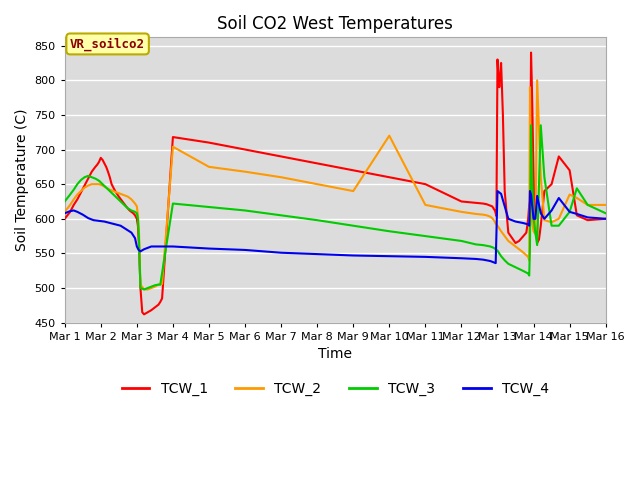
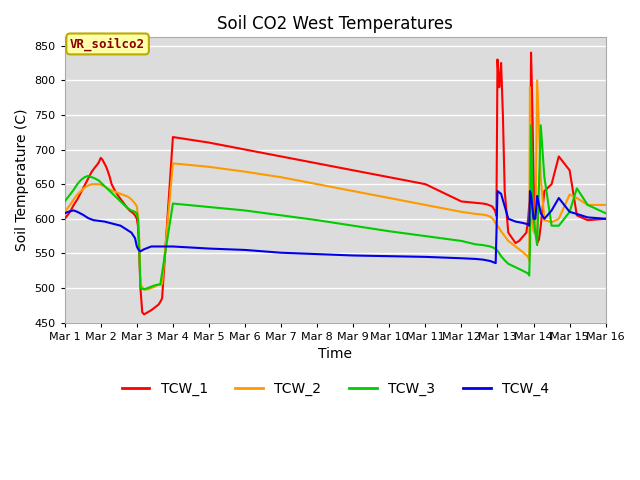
TCW_2/Mar 4: 704 -> 680
TCW_2/Mar 10: 720 -> 630
